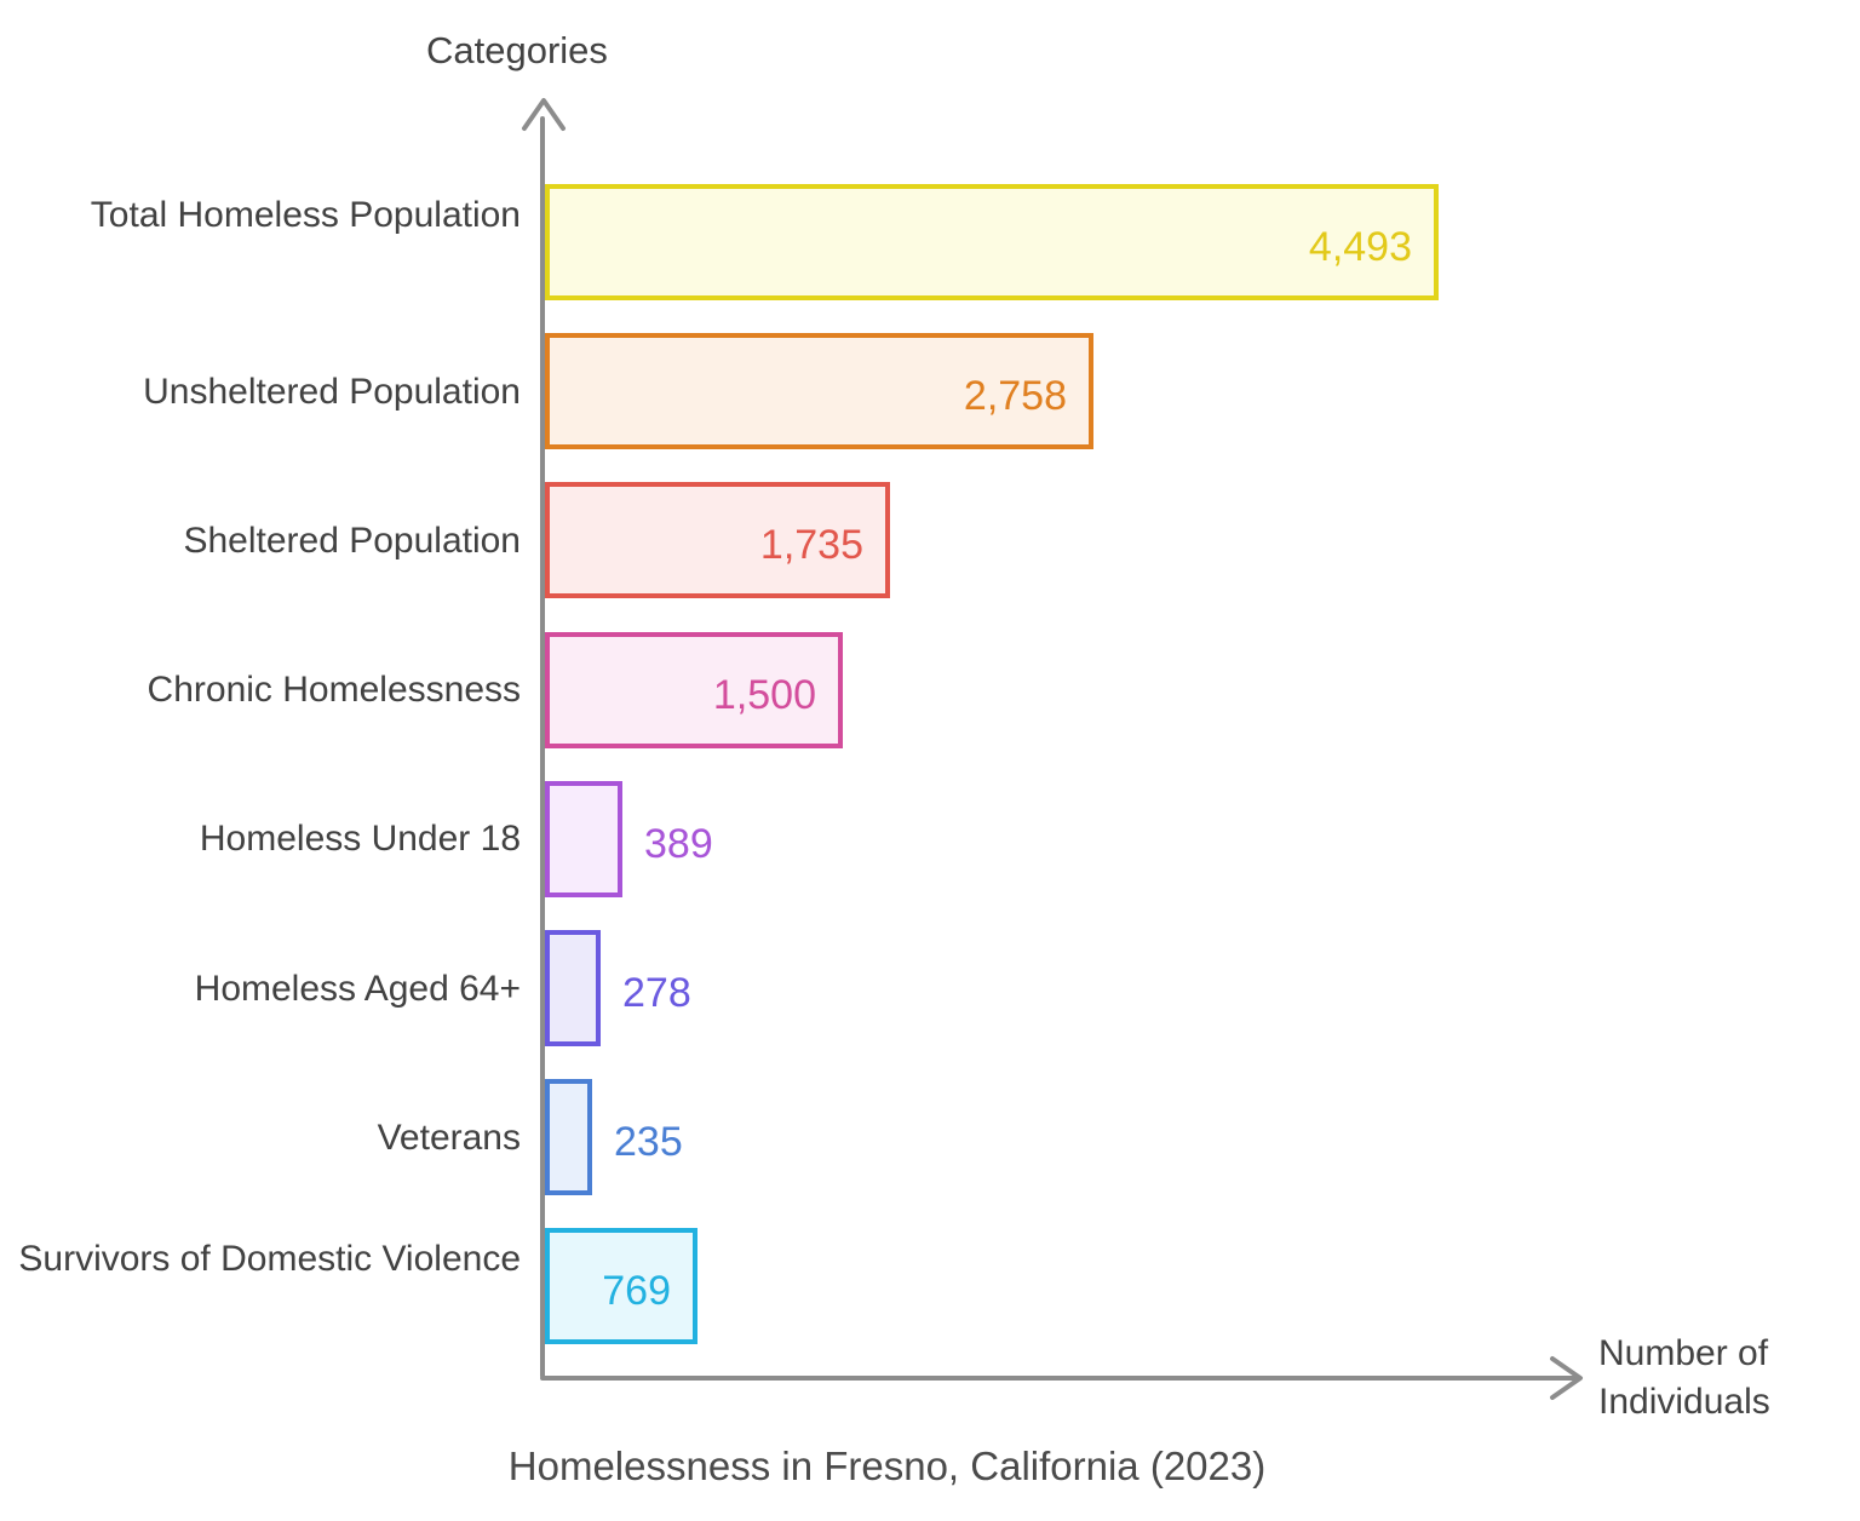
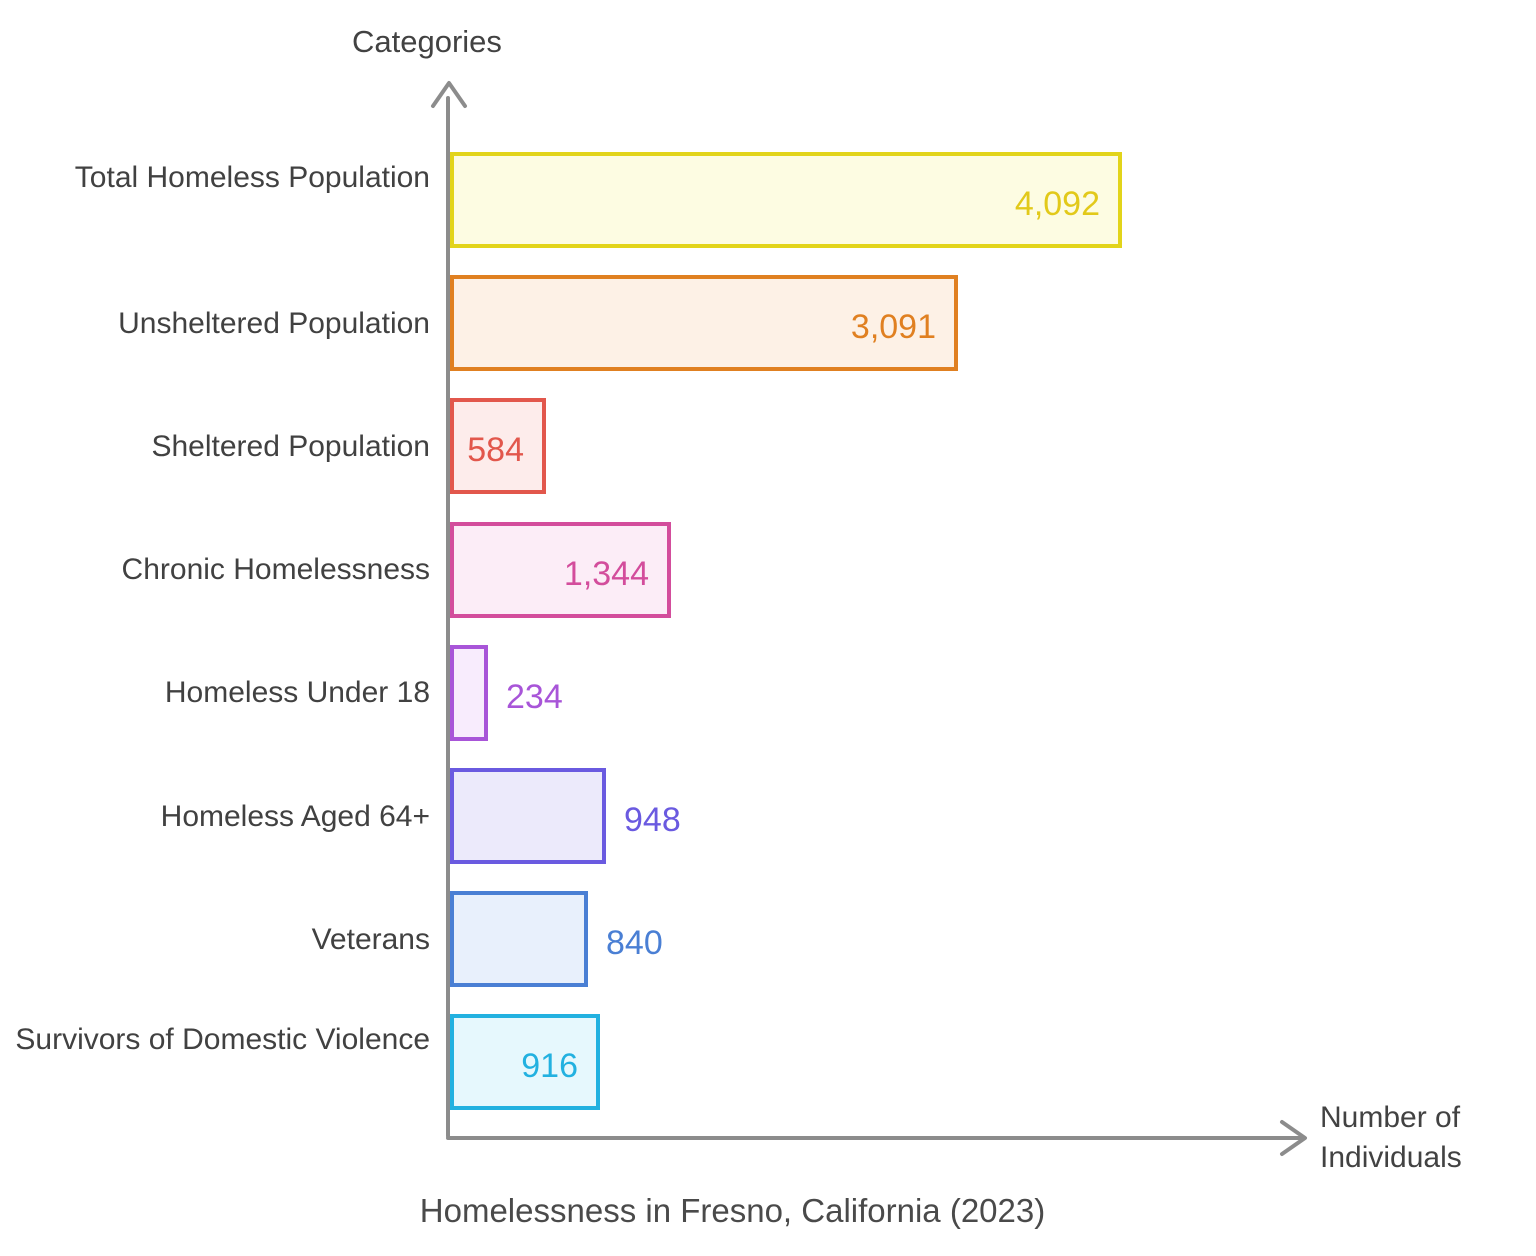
Total Homeless Population: 4,493 -> 4,092
Unsheltered Population: 2,758 -> 3,091
Sheltered Population: 1,735 -> 584
Chronic Homelessness: 1,500 -> 1,344
Homeless Under 18: 389 -> 234
Homeless Aged 64+: 278 -> 948
Veterans: 235 -> 840
Survivors of Domestic Violence: 769 -> 916
